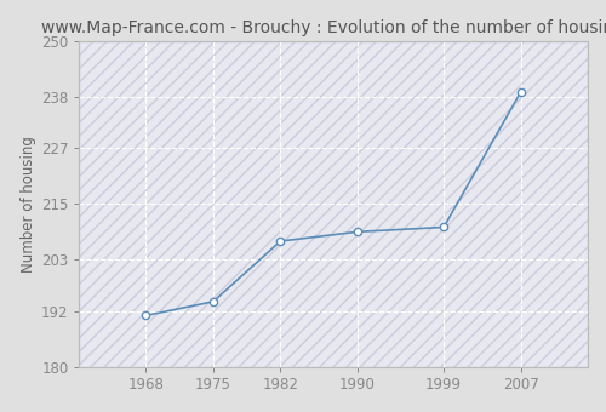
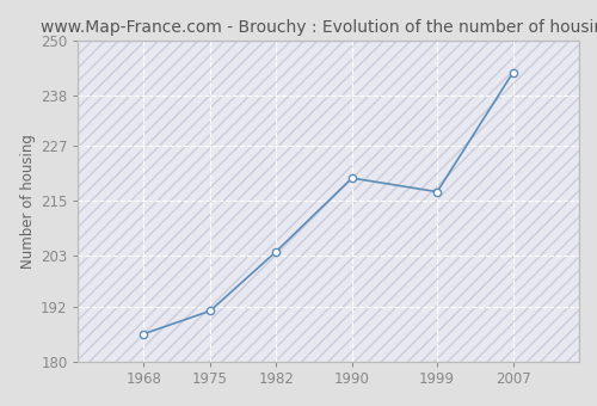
1968: 191 -> 186
1975: 194 -> 191
1982: 207 -> 204
1990: 209 -> 220
1999: 210 -> 217
2007: 239 -> 243
